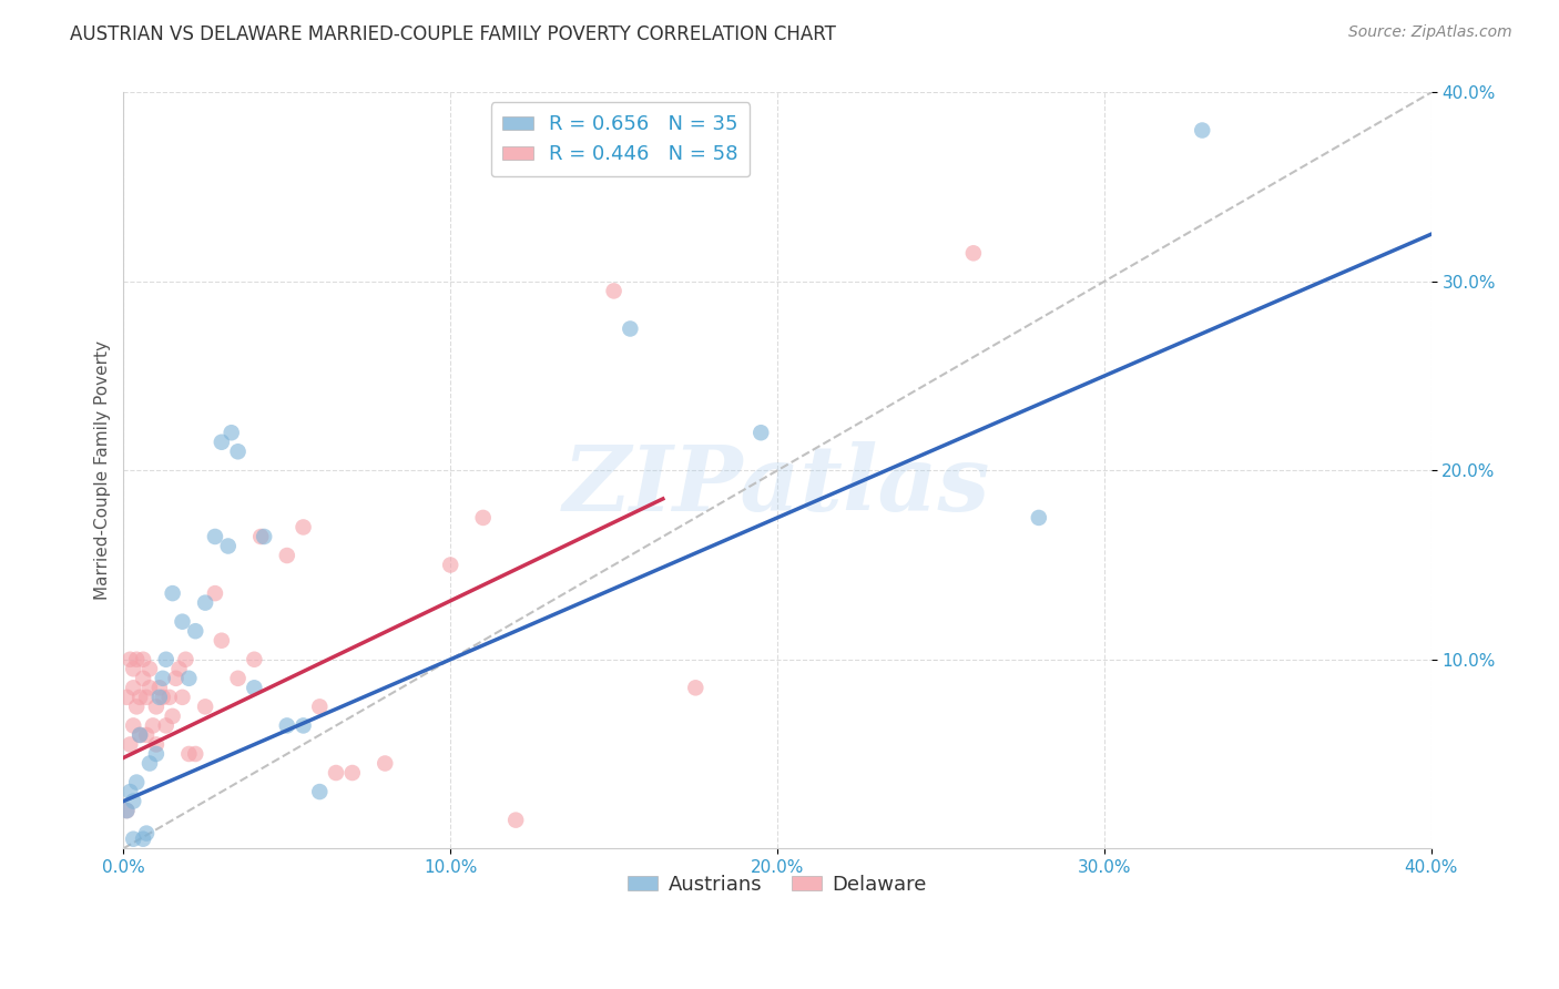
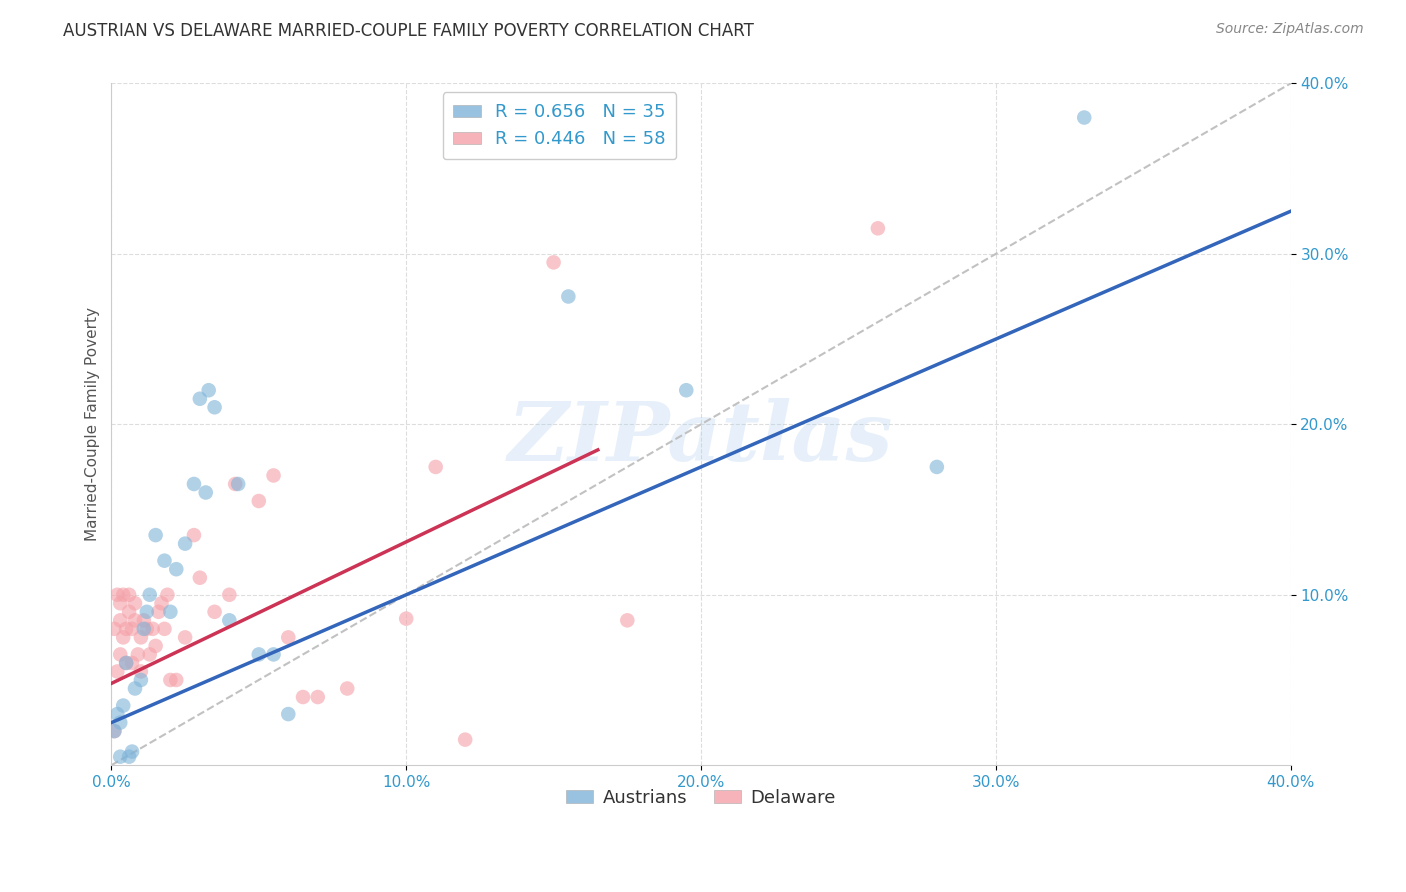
Delaware/10.0%: 15.0% -> 8.6%
